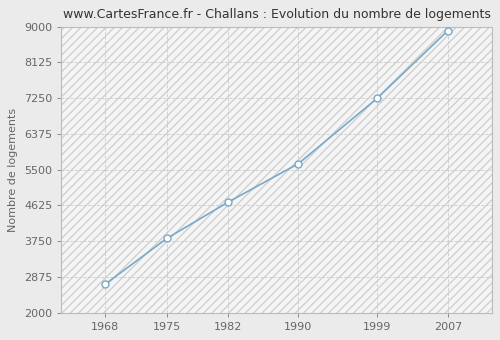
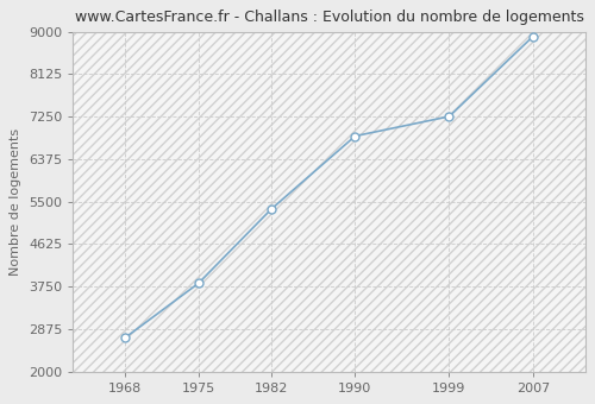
1982: 4710 -> 5350
1990: 5650 -> 6850
